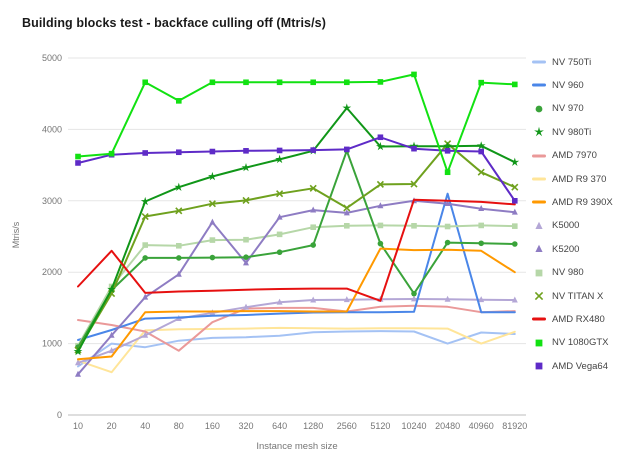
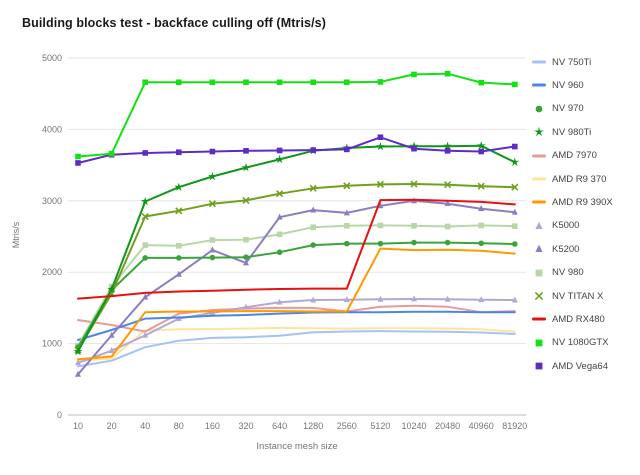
AMD RX480/10: 1800 -> 1600
NV 750Ti/20: 1000 -> 800
AMD R9 370/20: 600 -> 800
AMD RX480/20: 2300 -> 1700
AMD 7970/80: 900 -> 1400
NV 1080GTX/80: 4400 -> 4700
AMD 7970/160: 1300 -> 1500
K5200/160: 2700 -> 2300
NV 970/2560: 3700 -> 2400
NV 980Ti/2560: 4300 -> 3700
NV TITAN X/2560: 2900 -> 3200
AMD RX480/5120: 1600 -> 3000
NV 970/10240: 1700 -> 2400
NV 750Ti/20480: 1000 -> 1200
NV 960/20480: 3100 -> 1400
NV TITAN X/20480: 3800 -> 3200
NV 1080GTX/20480: 3400 -> 4800
AMD R9 370/40960: 1000 -> 1200
NV TITAN X/40960: 3400 -> 3200
AMD R9 390X/81920: 2000 -> 2300
AMD Vega64/81920: 3000 -> 3800
